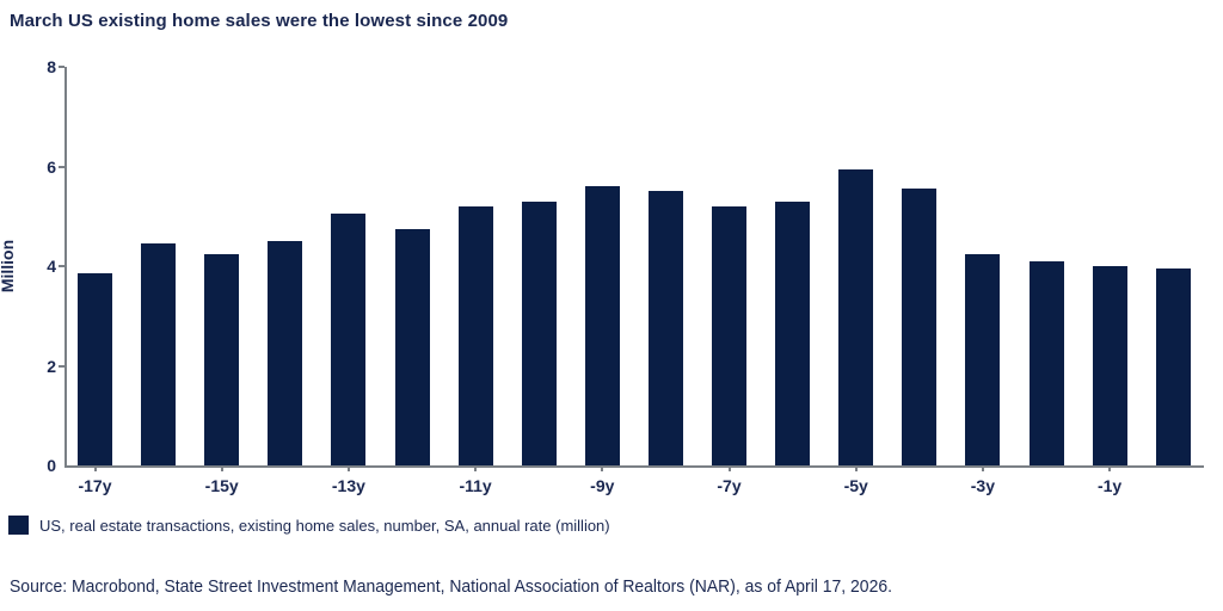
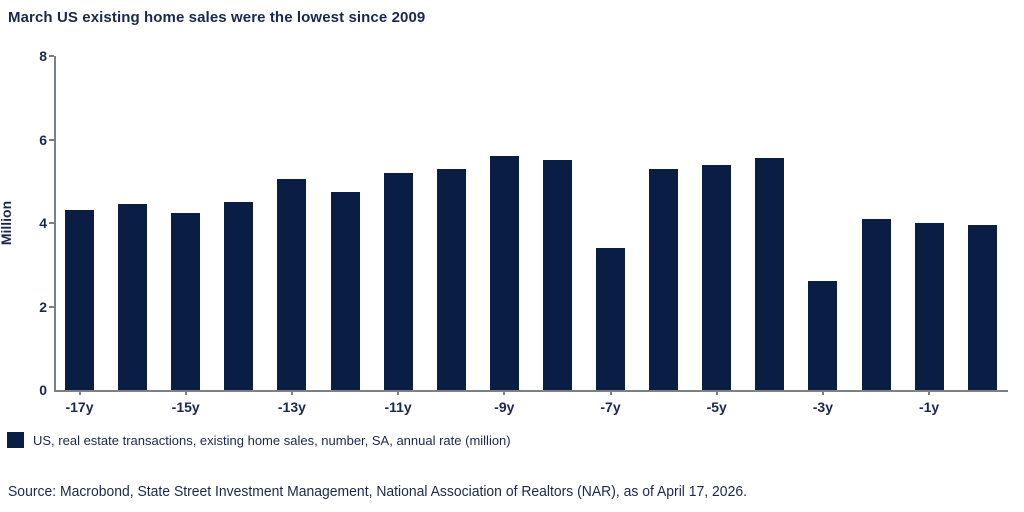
-17y: 3.9 -> 4.3
-7y: 5.2 -> 3.4
-5y: 6.0 -> 5.4
-3y: 4.2 -> 2.6
